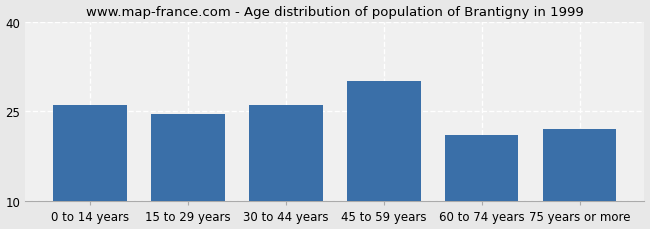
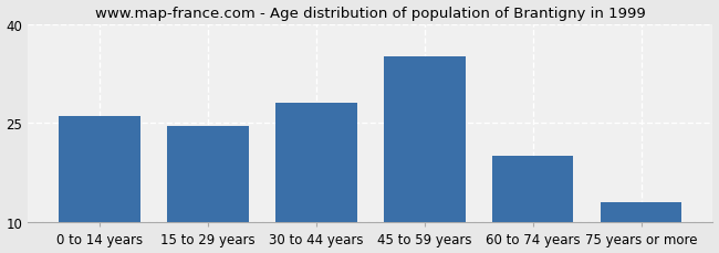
30 to 44 years: 26.0 -> 28.0
45 to 59 years: 30.0 -> 35.0
60 to 74 years: 21.0 -> 20.0
75 years or more: 22.0 -> 13.0
